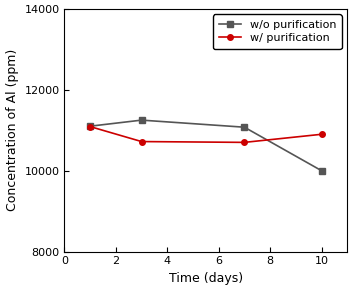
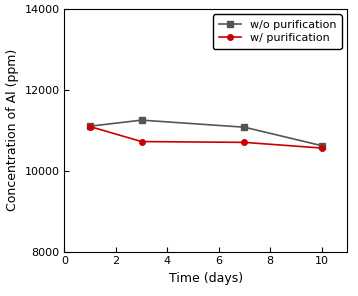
w/o purification/10: 10000 -> 10620
w/ purification/10: 10900 -> 10560
